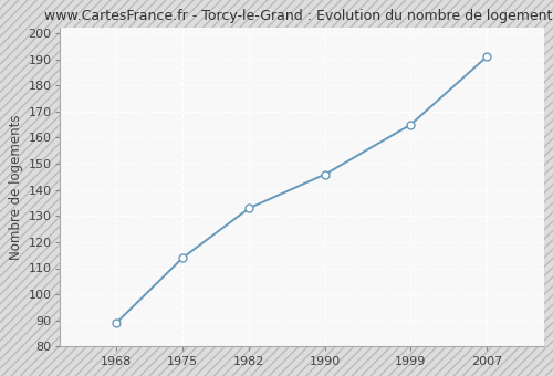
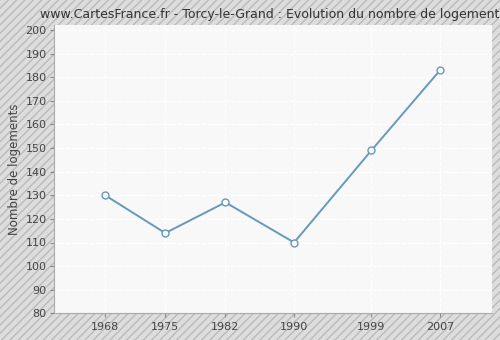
1968: 89 -> 130
1982: 133 -> 127
1990: 146 -> 110
1999: 165 -> 149
2007: 191 -> 183
